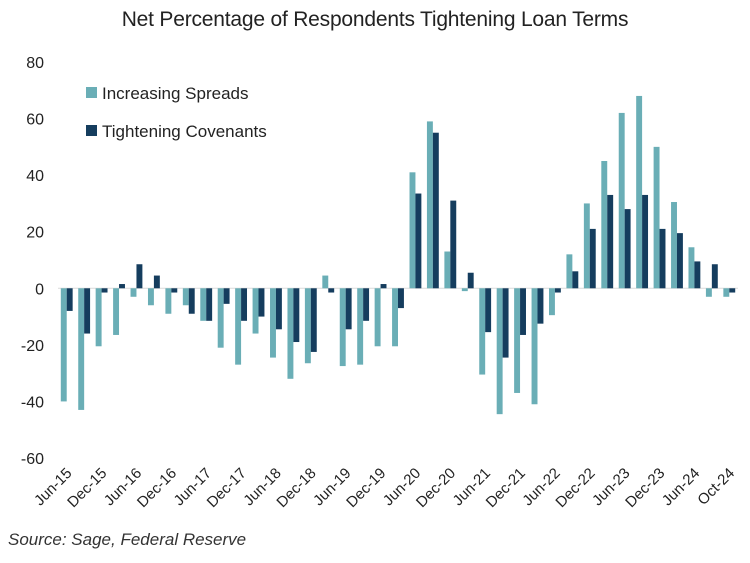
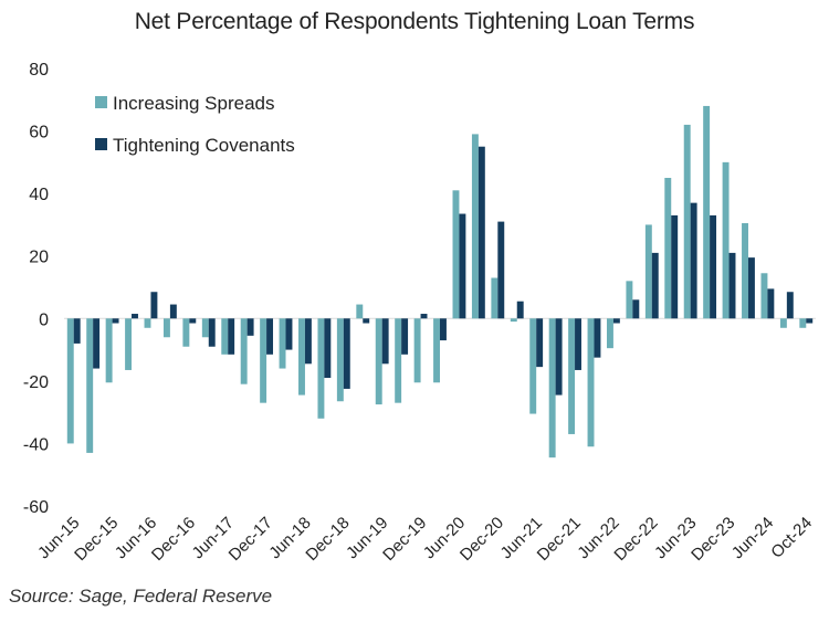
Tightening Covenants/Jun-23: 28 -> 37
